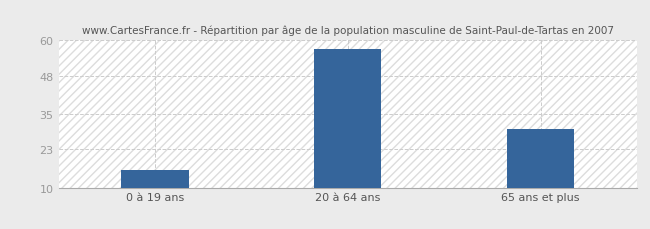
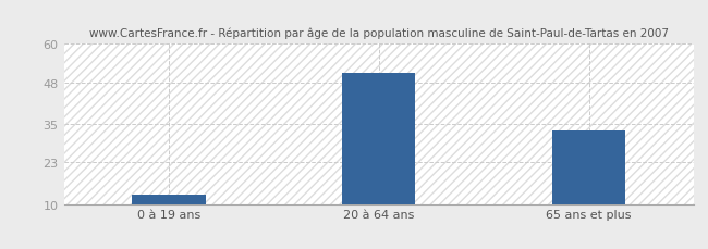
0 à 19 ans: 16 -> 13
20 à 64 ans: 57 -> 51
65 ans et plus: 30 -> 33
